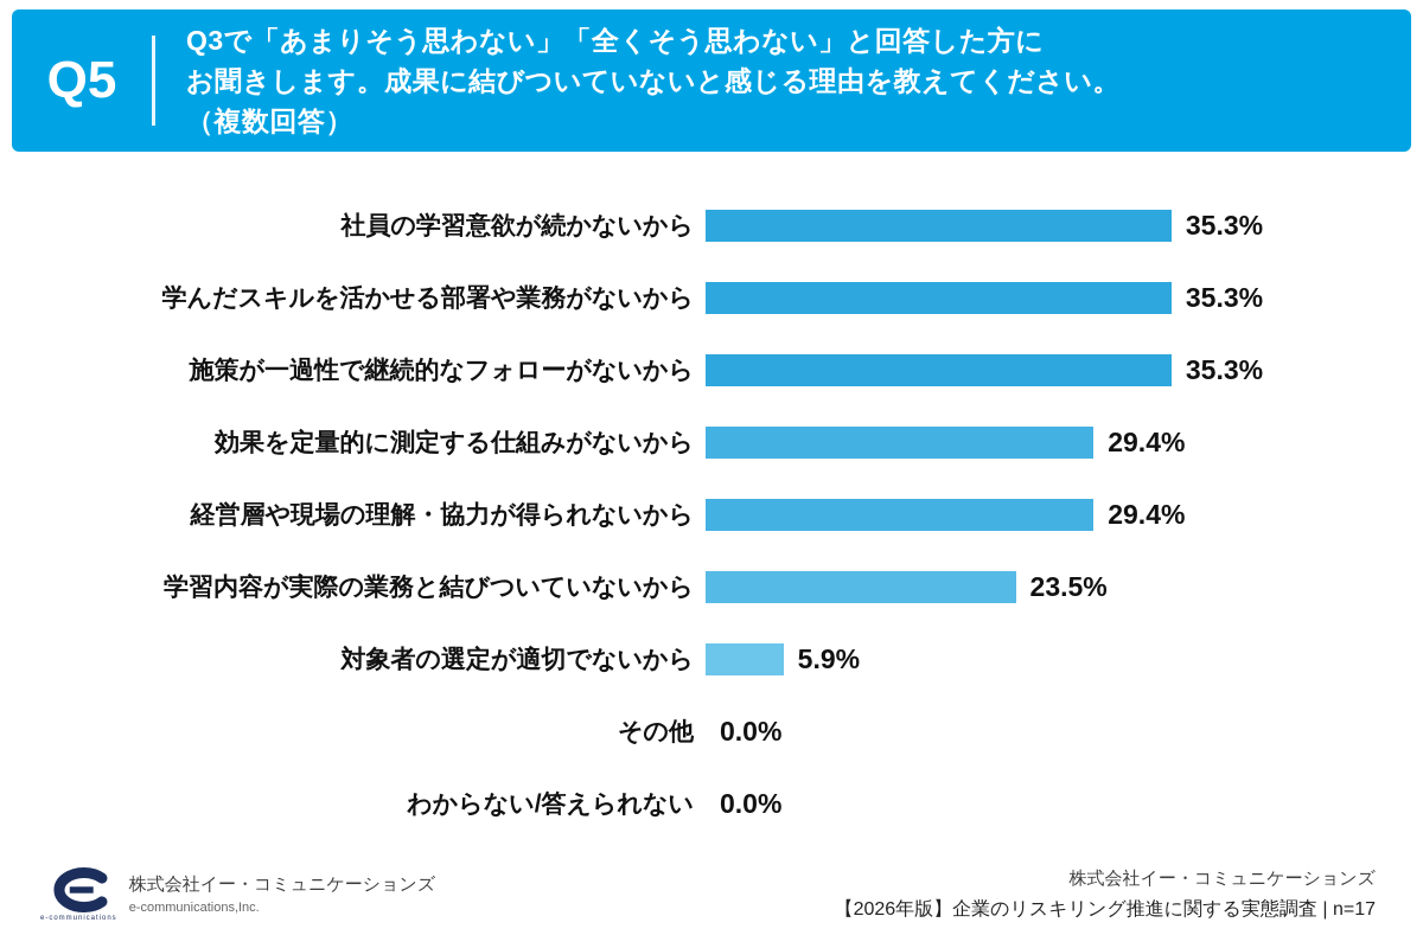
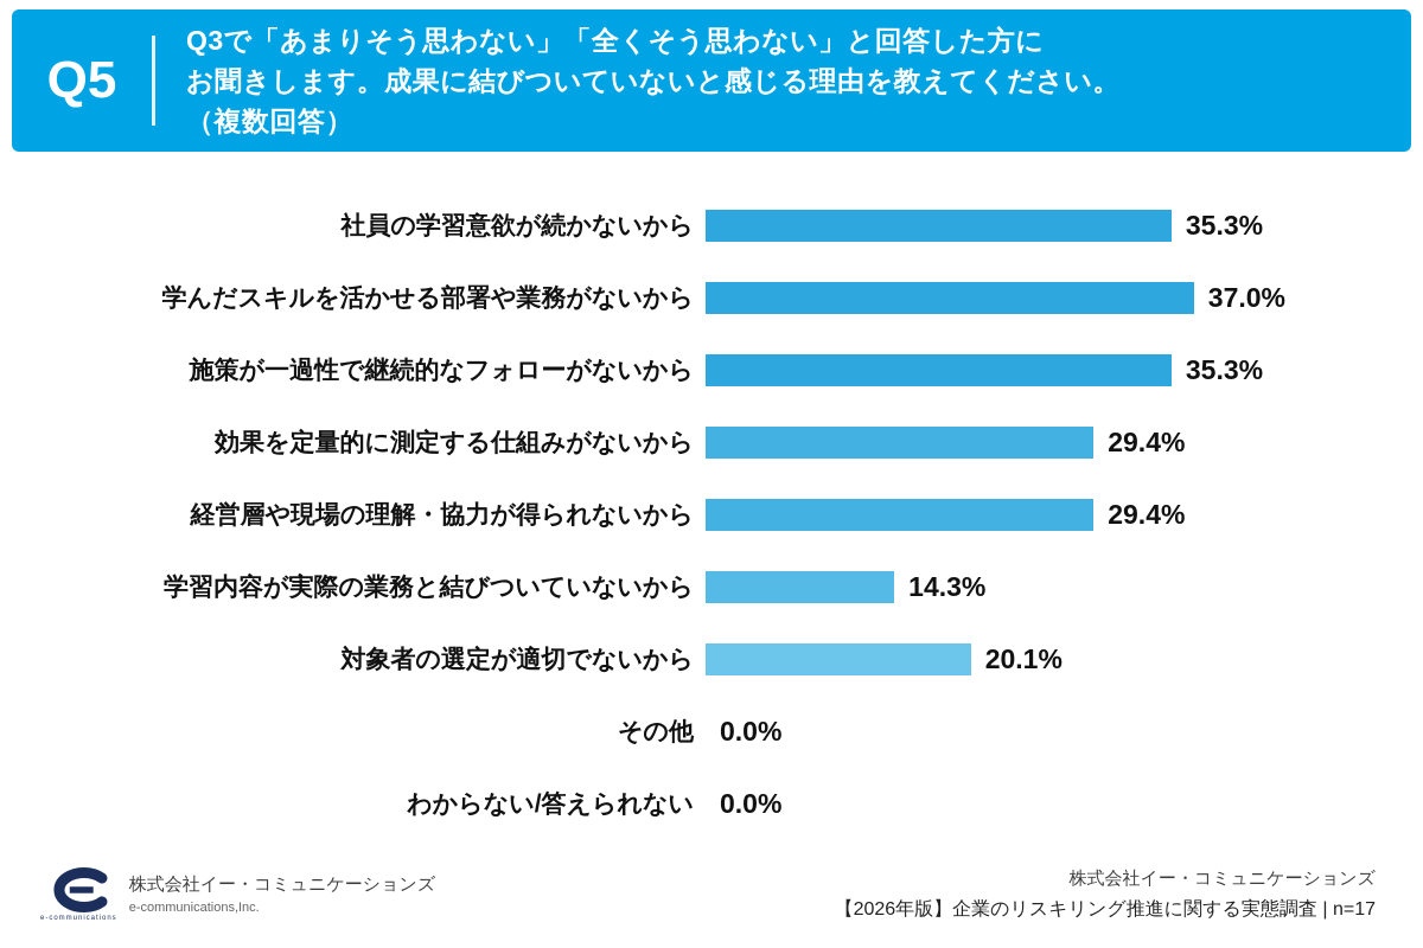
学んだスキルを活かせる部署や業務がないから: 35.3% -> 37.0%
学習内容が実際の業務と結びついていないから: 23.5% -> 14.3%
対象者の選定が適切でないから: 5.9% -> 20.1%
